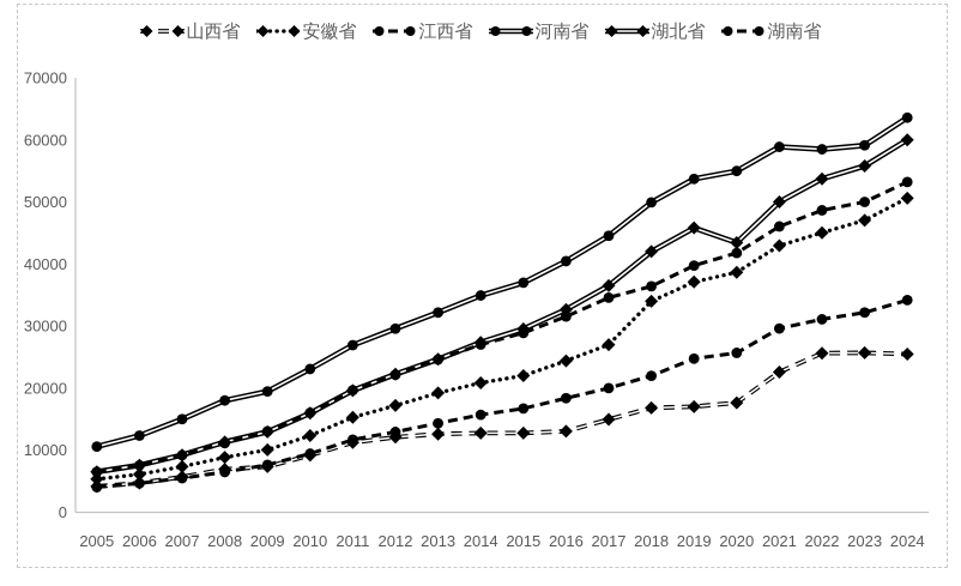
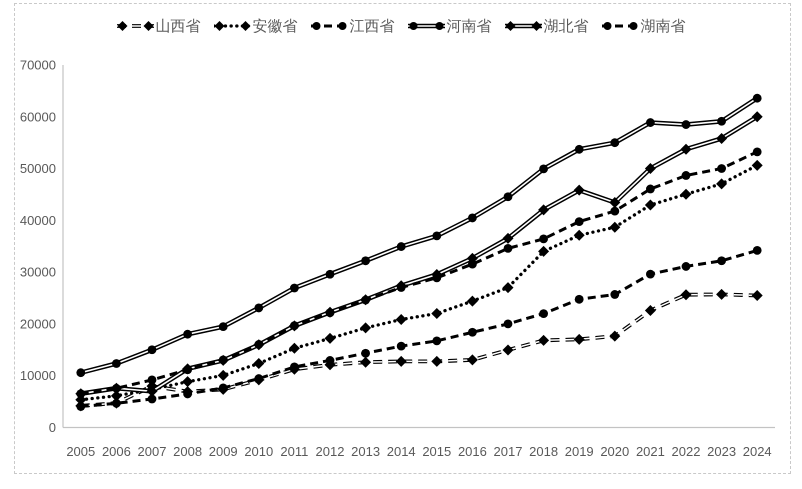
山西省/2007: 6000 -> 8000
湖北省/2007: 9000 -> 7000
